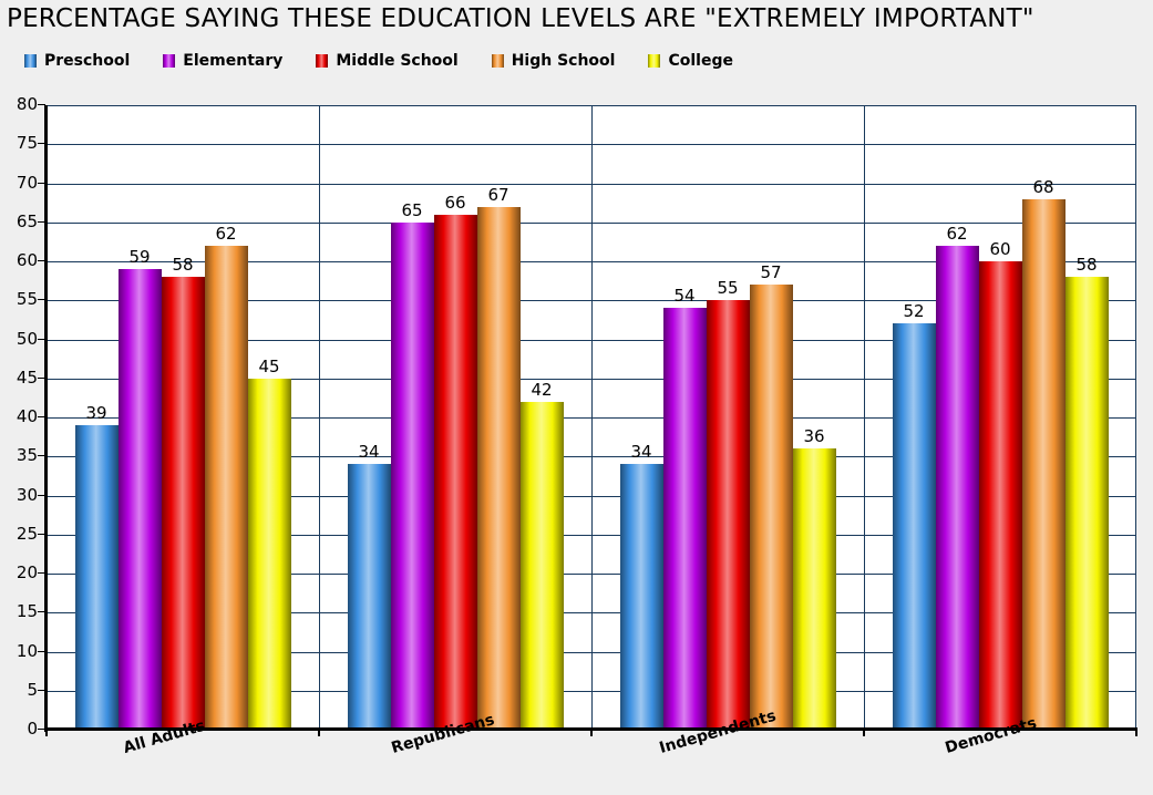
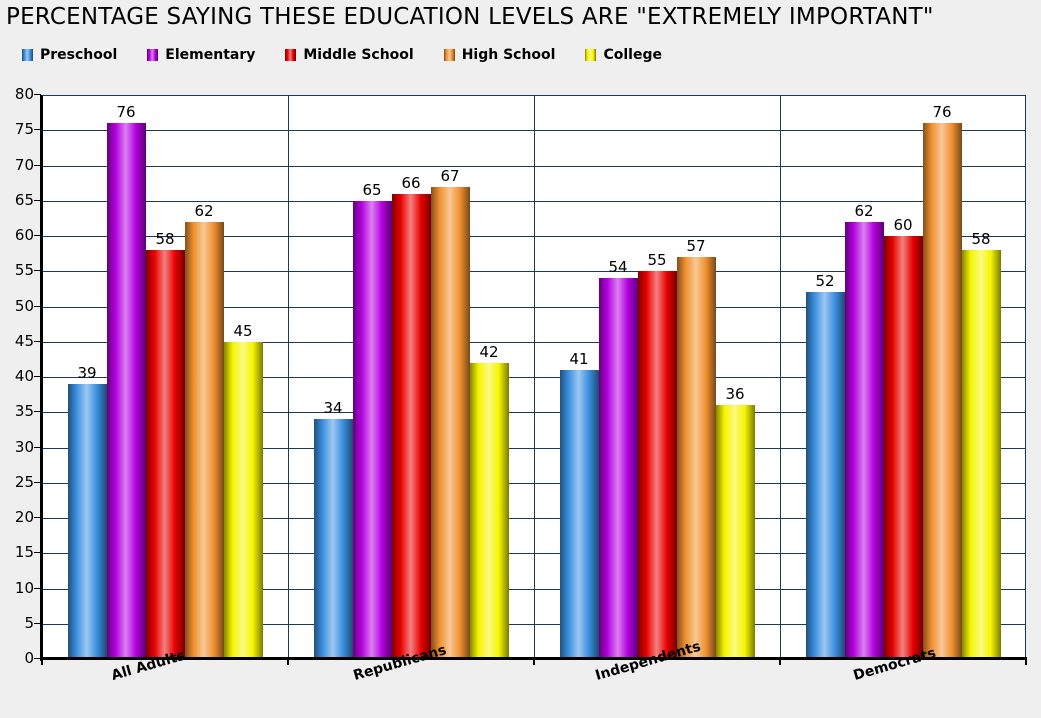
Elementary/All Adults: 59 -> 76
Preschool/Independents: 34 -> 41
High School/Democrats: 68 -> 76
